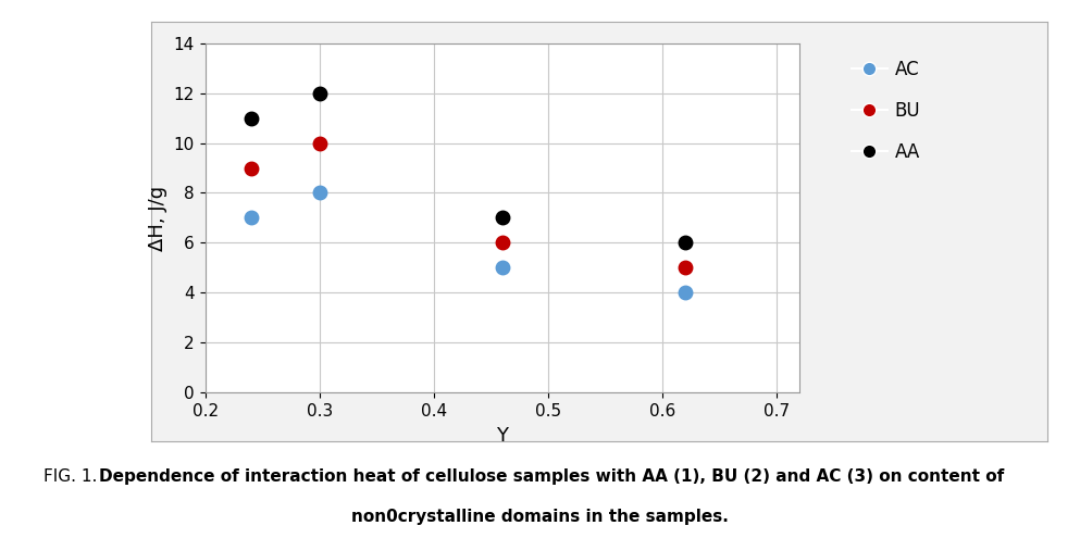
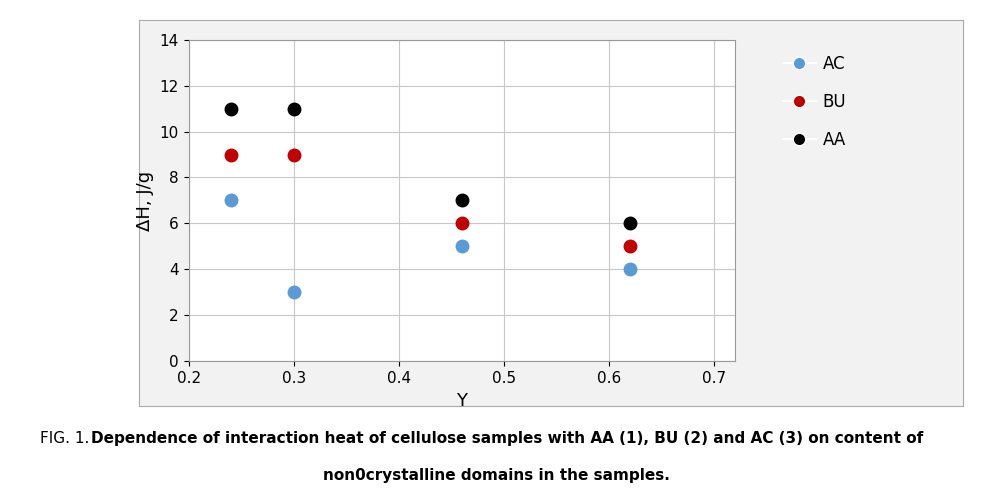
AC/0.3: 8 -> 3
BU/0.3: 10 -> 9
AA/0.3: 12 -> 11
